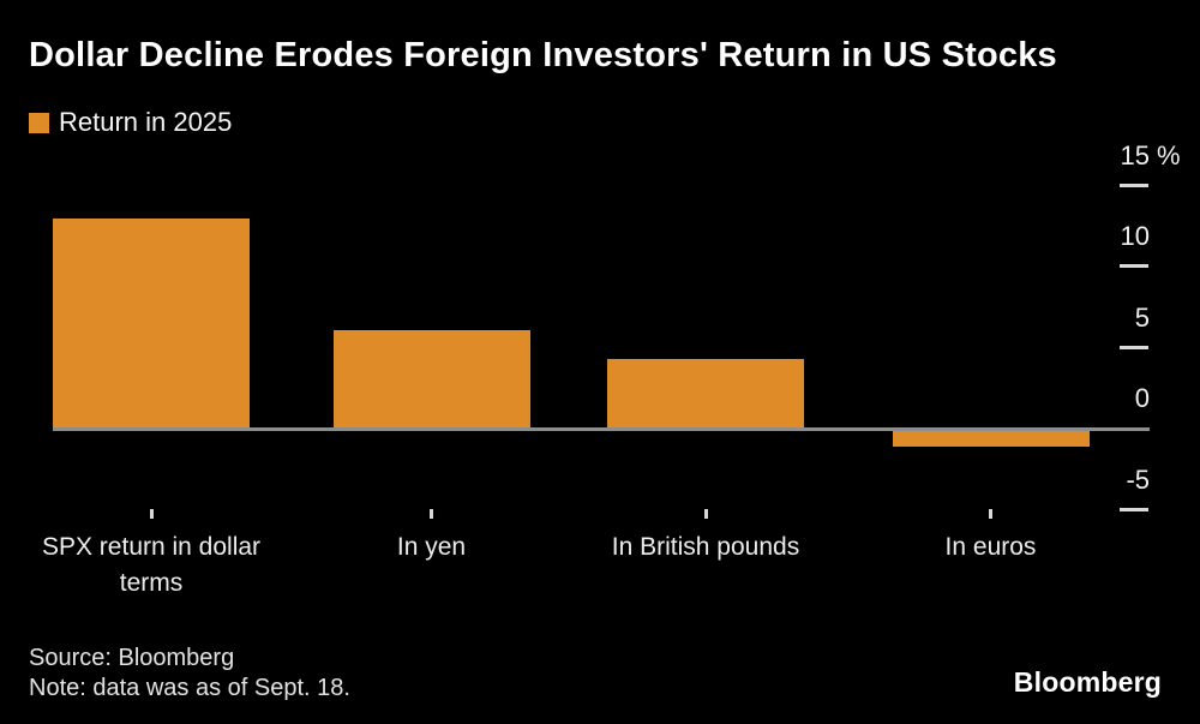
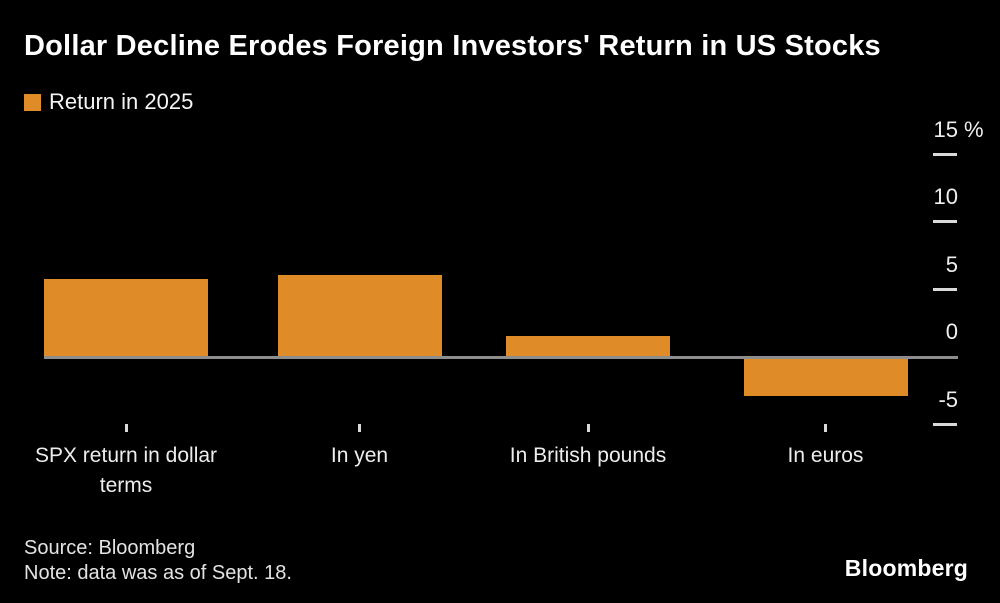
SPX return in dollar terms: 12.9 -> 5.7
In British pounds: 4.2 -> 1.5
In euros: -1.0 -> -2.8
